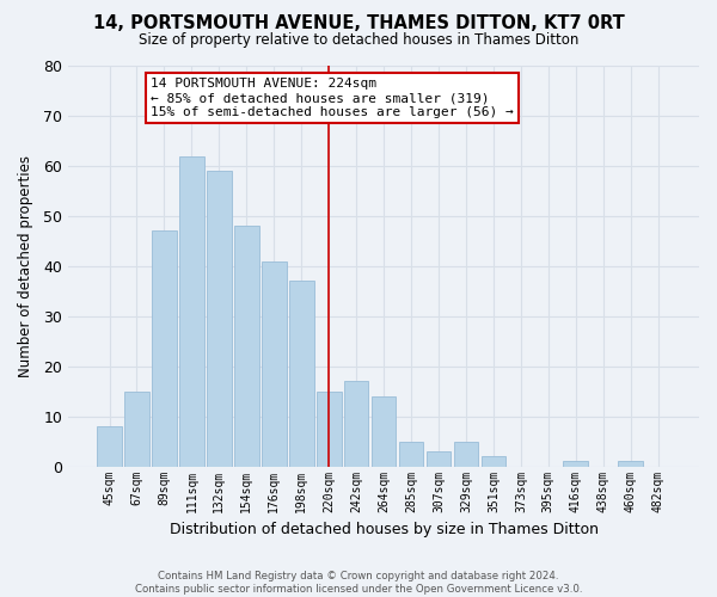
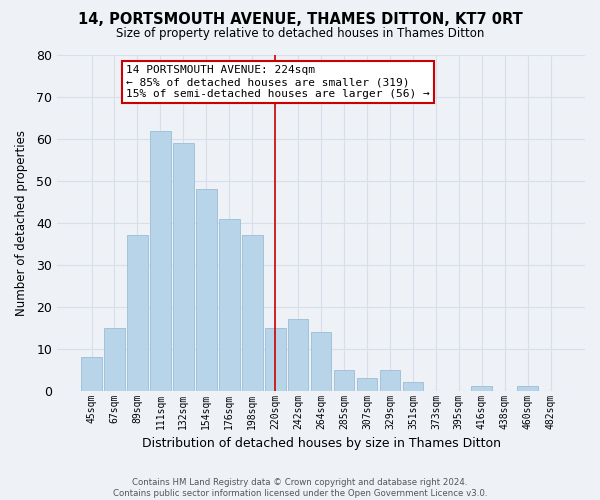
89sqm: 47 -> 37
